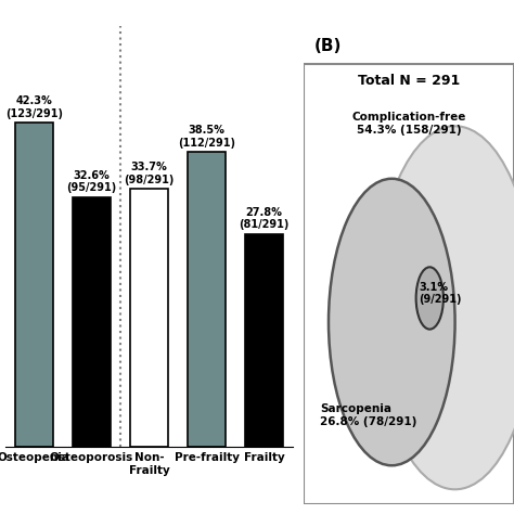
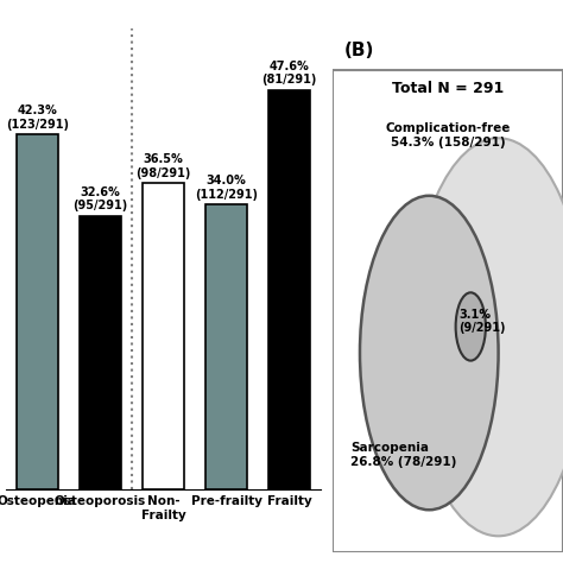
Non- Frailty: 33.7% -> 36.5%
Pre-frailty: 38.5% -> 34.0%
Frailty: 27.8% -> 47.6%
